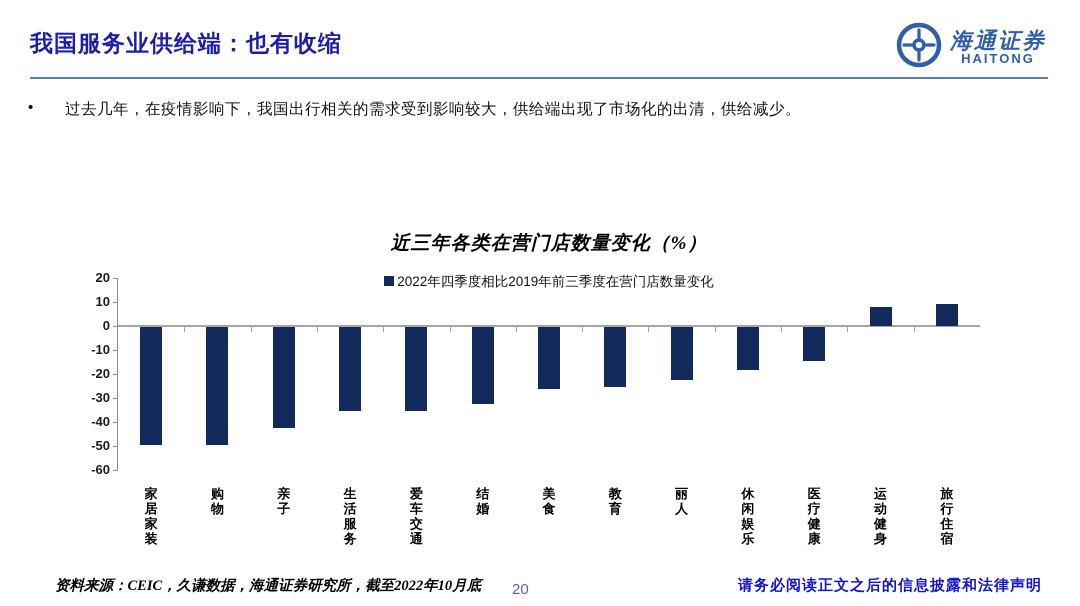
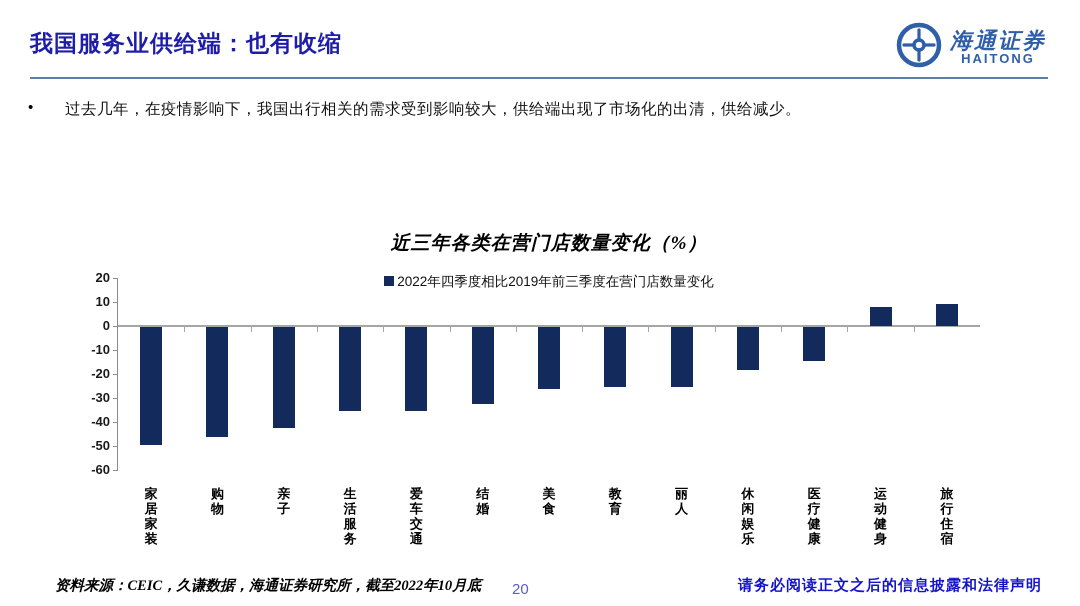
购物: -49 -> -46
丽人: -22 -> -25
